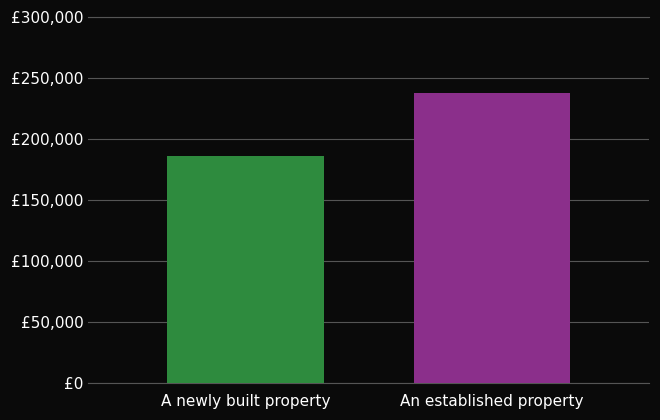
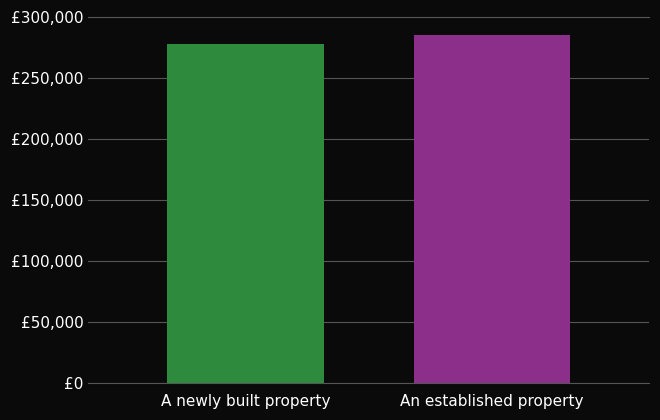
A newly built property: £186,000 -> £278,000
An established property: £238,000 -> £285,000
